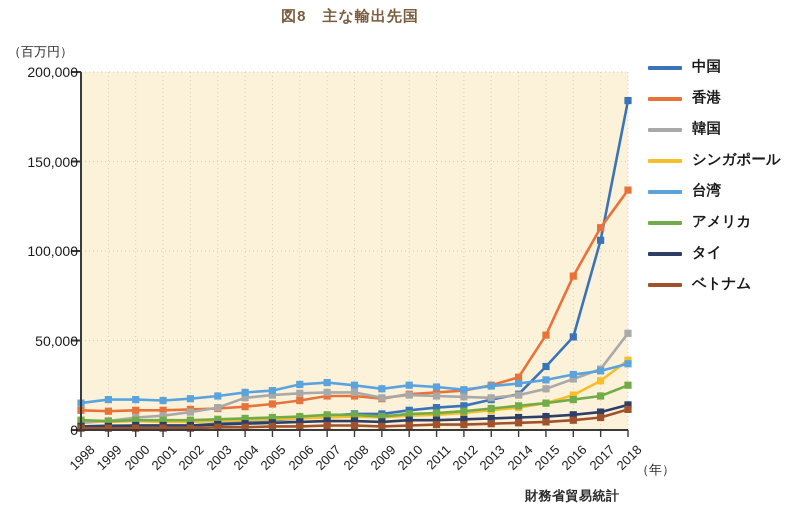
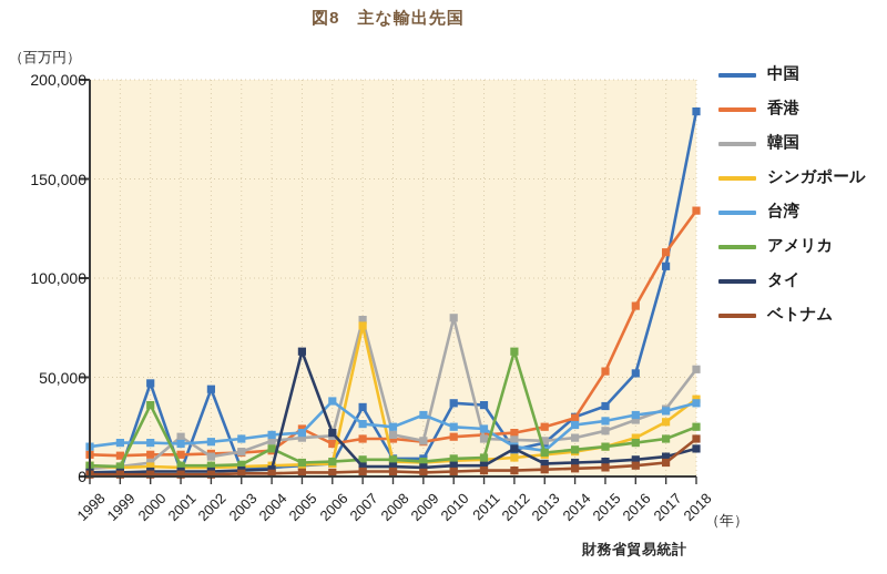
中国/2000: 2000 -> 47000
アメリカ/2000: 6000 -> 36000
韓国/2001: 8000 -> 20000
中国/2002: 2000 -> 44000
アメリカ/2004: 6000 -> 14000
香港/2005: 14000 -> 24000
タイ/2005: 4000 -> 63000
台湾/2006: 26000 -> 38000
タイ/2006: 4000 -> 22000
中国/2007: 8000 -> 35000
韓国/2007: 21000 -> 79000
シンガポール/2007: 7000 -> 76000
台湾/2009: 23000 -> 31000
中国/2010: 11000 -> 37000
韓国/2010: 20000 -> 80000
中国/2011: 12000 -> 36000
台湾/2012: 22000 -> 15000
アメリカ/2012: 10000 -> 63000
タイ/2012: 6000 -> 14000
台湾/2013: 24000 -> 13000
中国/2014: 20000 -> 30000
ベトナム/2018: 12000 -> 19000
